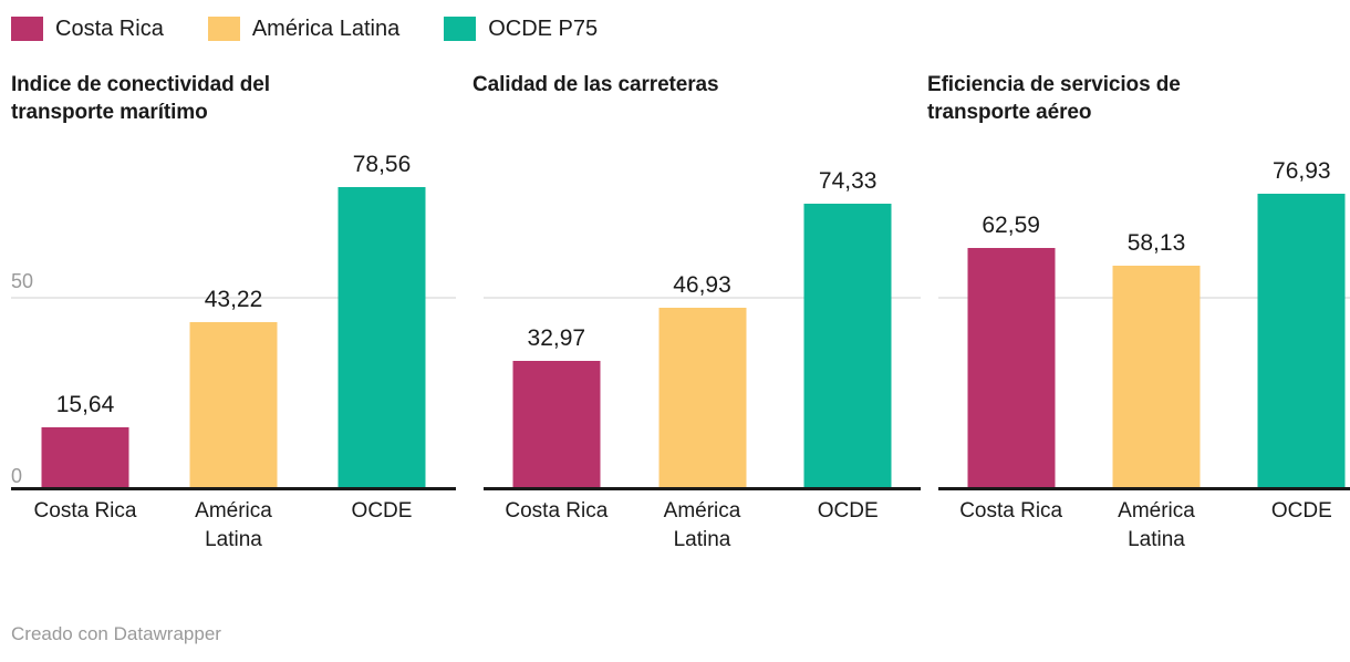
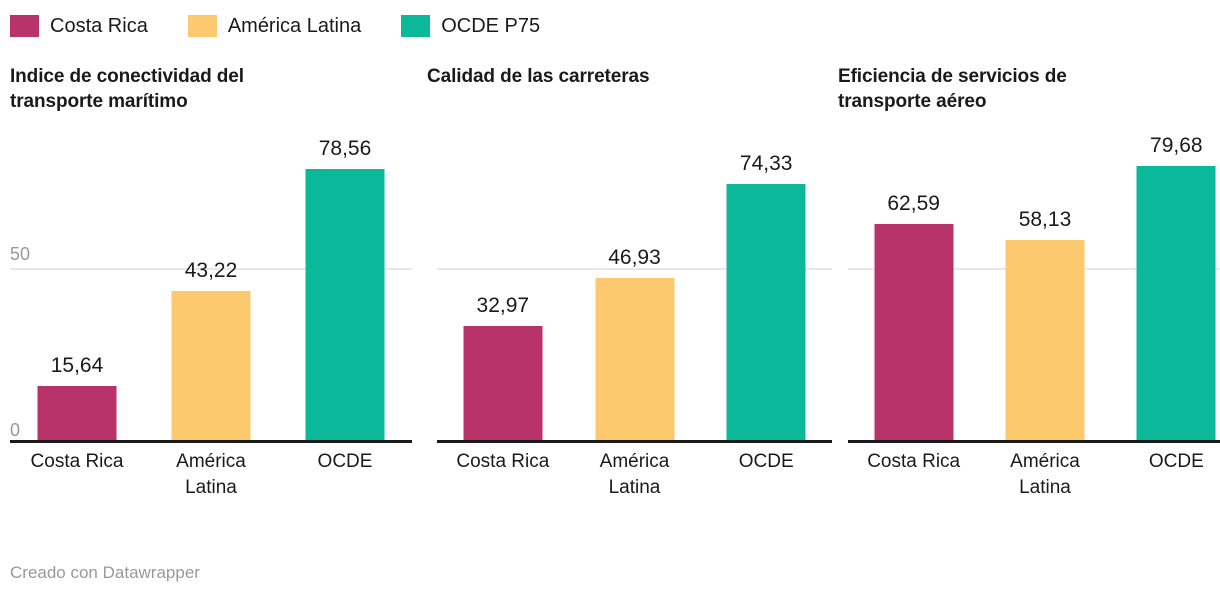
Eficiencia de servicios de transporte aéreo/OCDE: 76,93 -> 79,68
